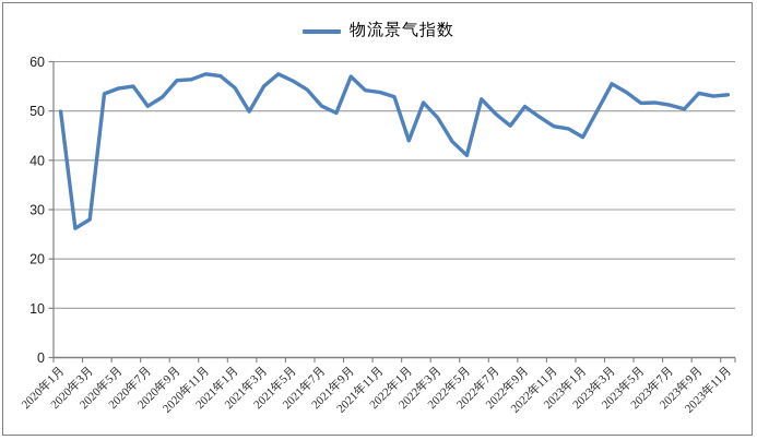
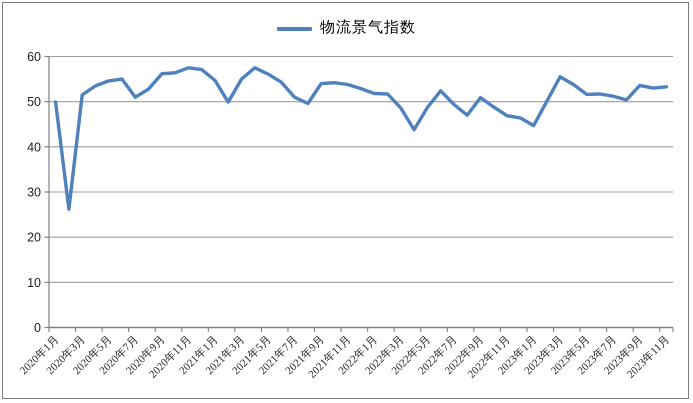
2020年3月: 28 -> 52
2021年9月: 57 -> 54
2022年1月: 44 -> 52
2022年5月: 41 -> 49
